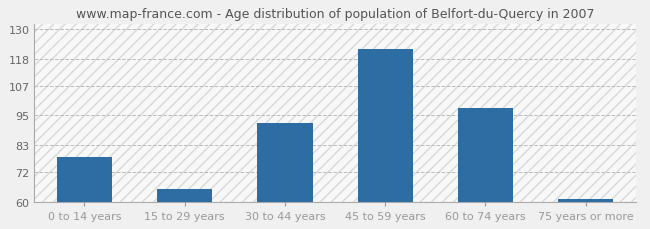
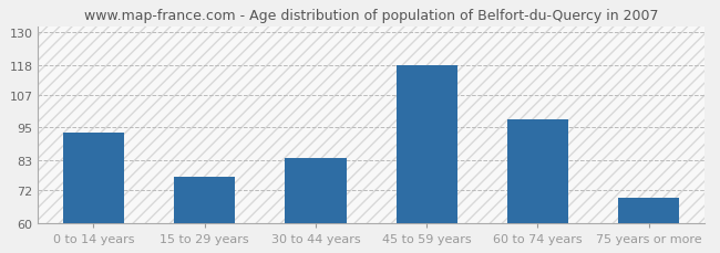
0 to 14 years: 78 -> 93
15 to 29 years: 65 -> 77
30 to 44 years: 92 -> 84
45 to 59 years: 122 -> 118
75 years or more: 61 -> 69
